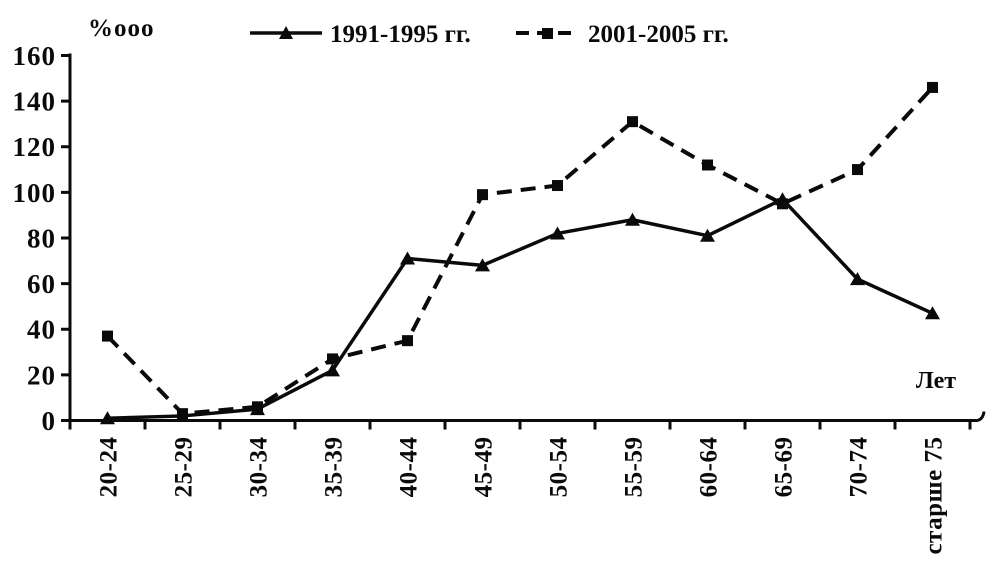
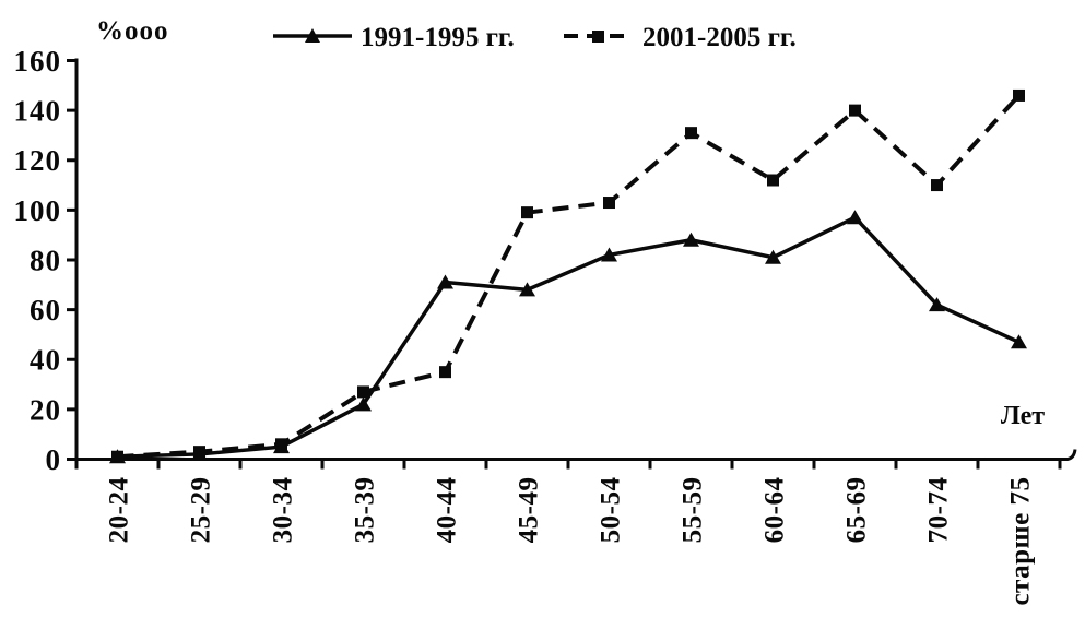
2001-2005 гг./20-24: 37 -> 1
2001-2005 гг./65-69: 95 -> 140
